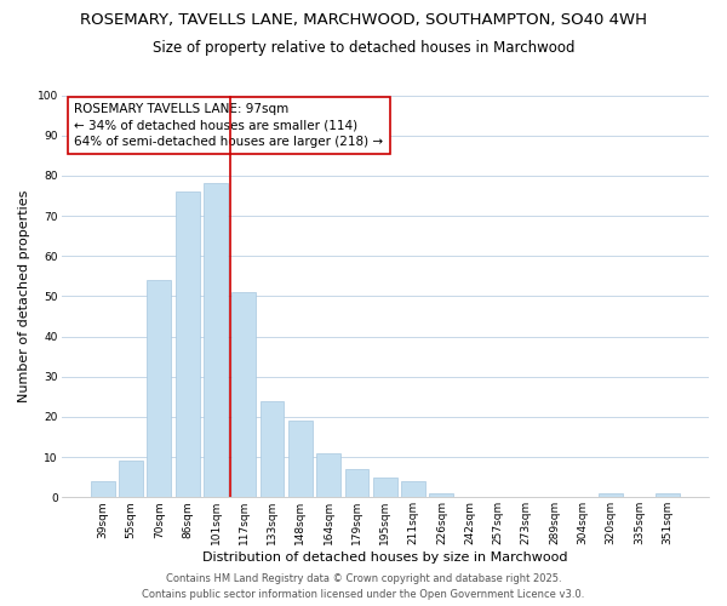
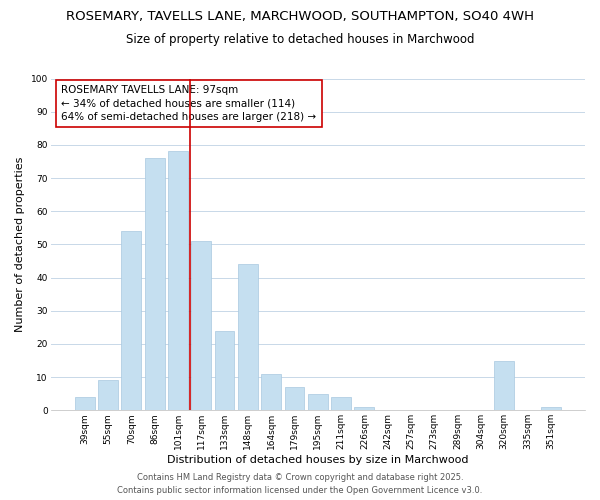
148sqm: 19 -> 44
320sqm: 1 -> 15
